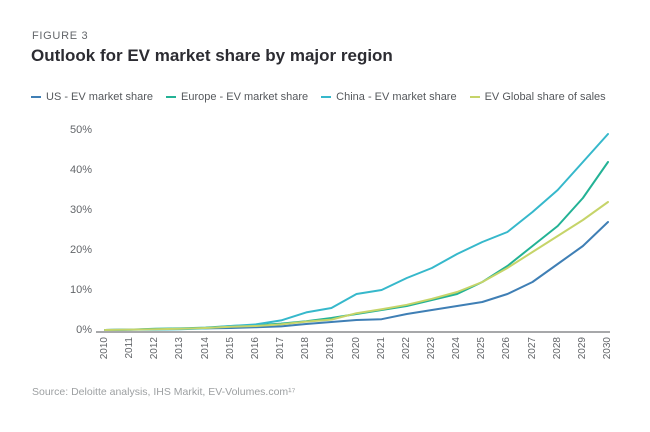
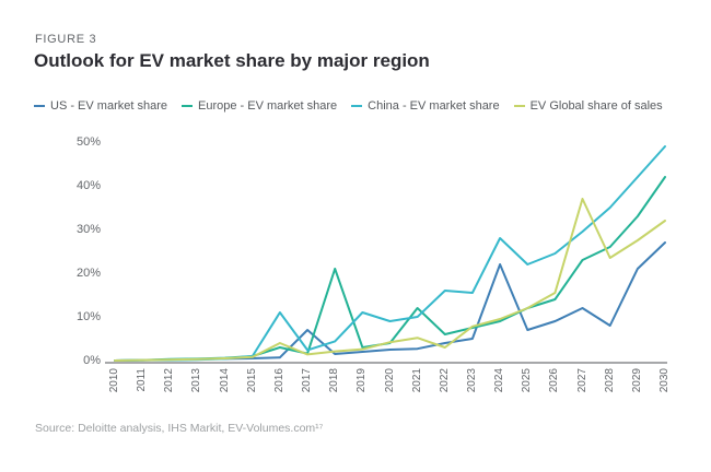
Europe - EV market share/2016: 1% -> 3%
China - EV market share/2016: 1% -> 11%
EV Global share of sales/2016: 1% -> 4%
US - EV market share/2017: 1% -> 7%
Europe - EV market share/2018: 2% -> 21%
China - EV market share/2019: 6% -> 11%
Europe - EV market share/2021: 5% -> 12%
China - EV market share/2022: 13% -> 16%
EV Global share of sales/2022: 6% -> 3%
US - EV market share/2024: 6% -> 22%
China - EV market share/2024: 19% -> 28%
Europe - EV market share/2026: 16% -> 14%
Europe - EV market share/2027: 21% -> 23%
EV Global share of sales/2027: 20% -> 37%
US - EV market share/2028: 16% -> 8%
